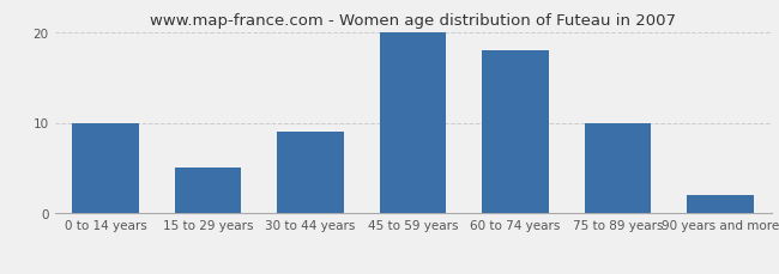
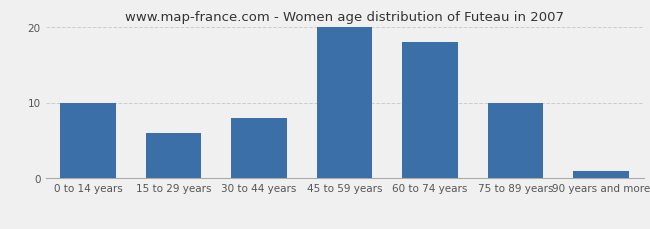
15 to 29 years: 5 -> 6
30 to 44 years: 9 -> 8
90 years and more: 2 -> 1
